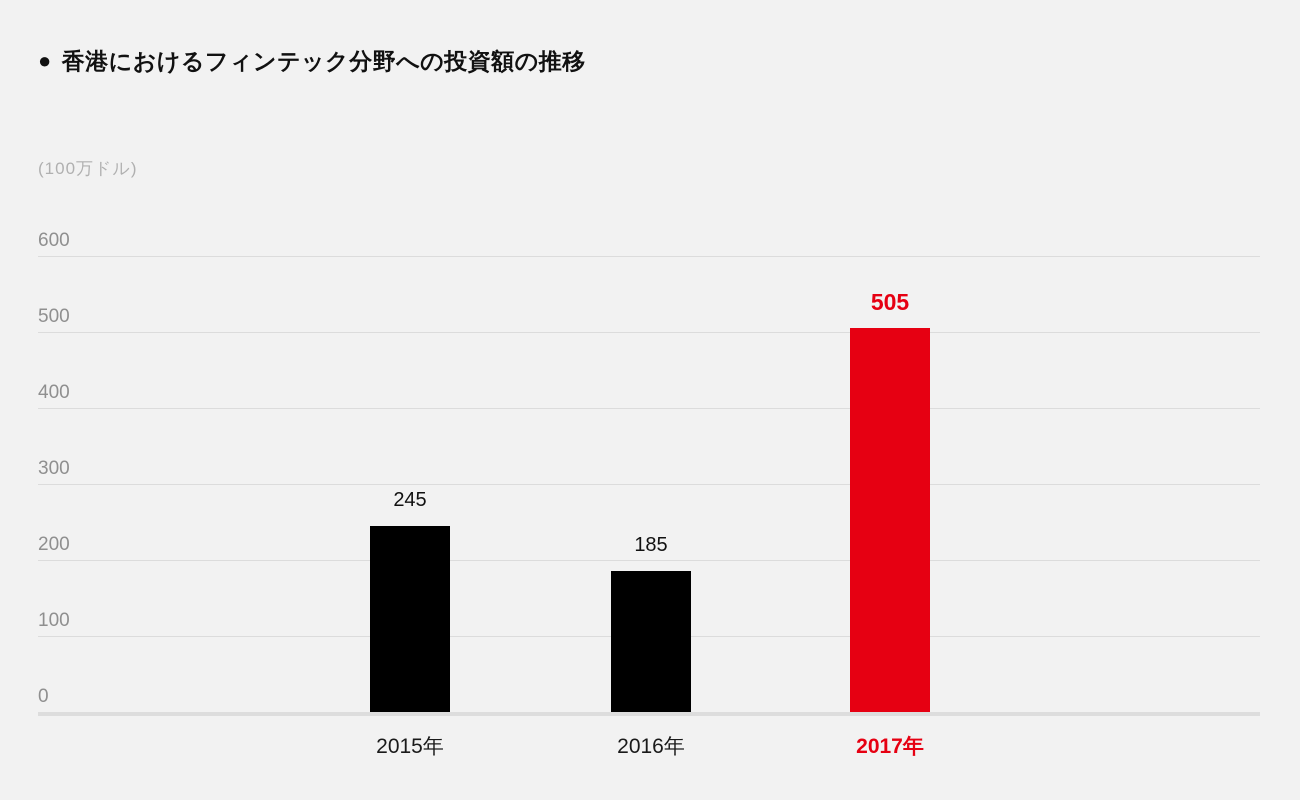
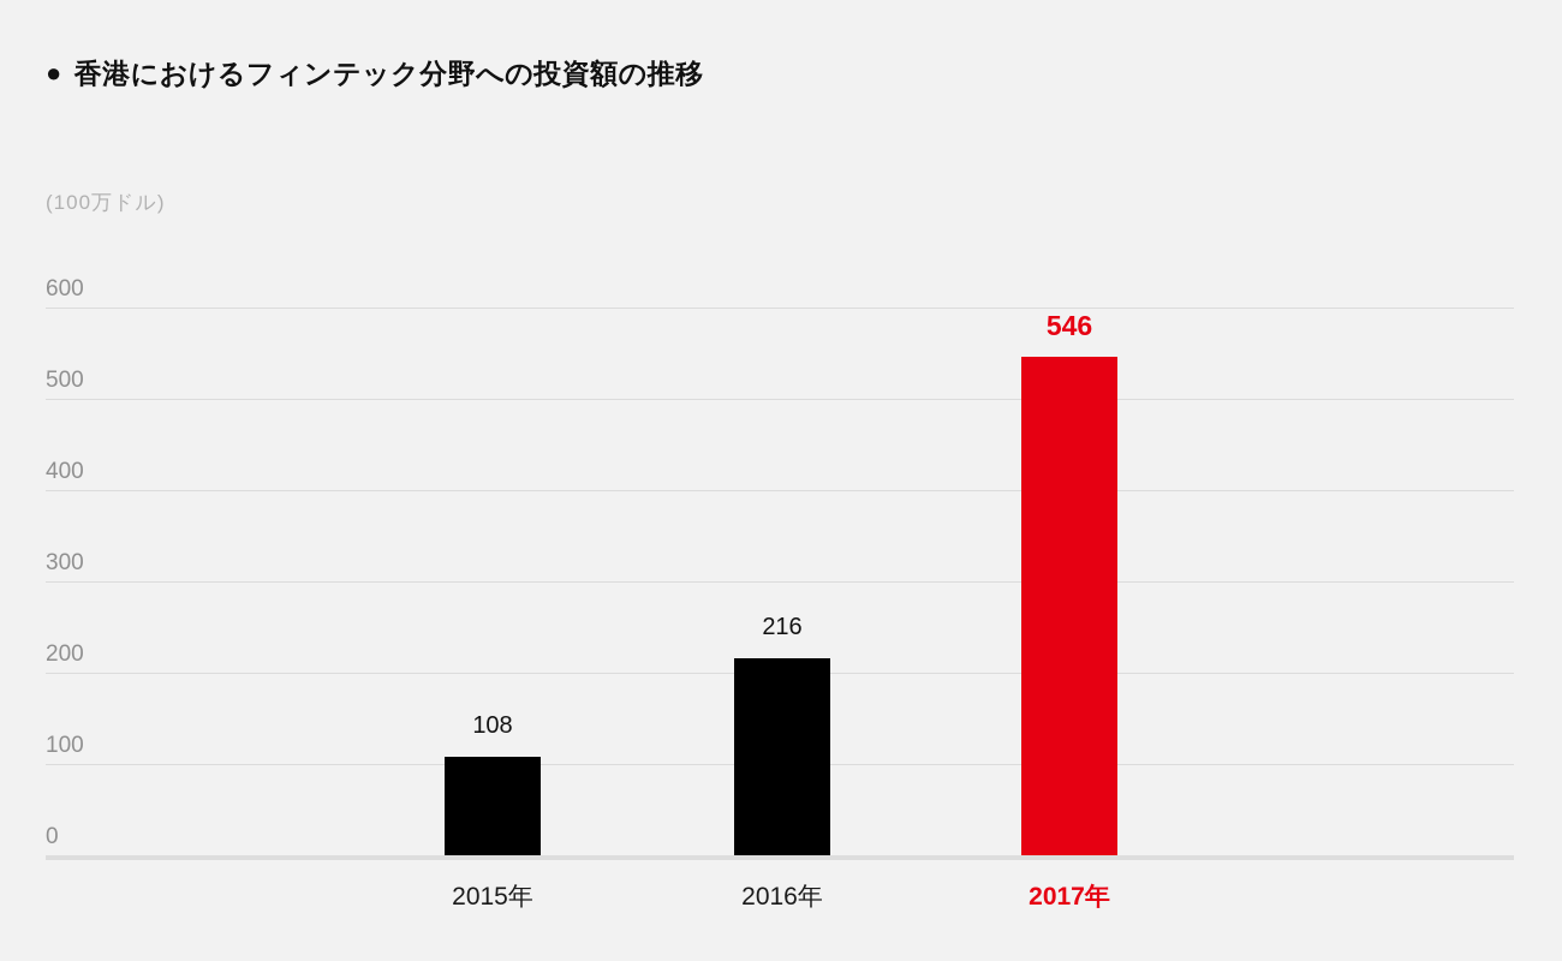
2015年: 245 -> 108
2016年: 185 -> 216
2017年: 505 -> 546
